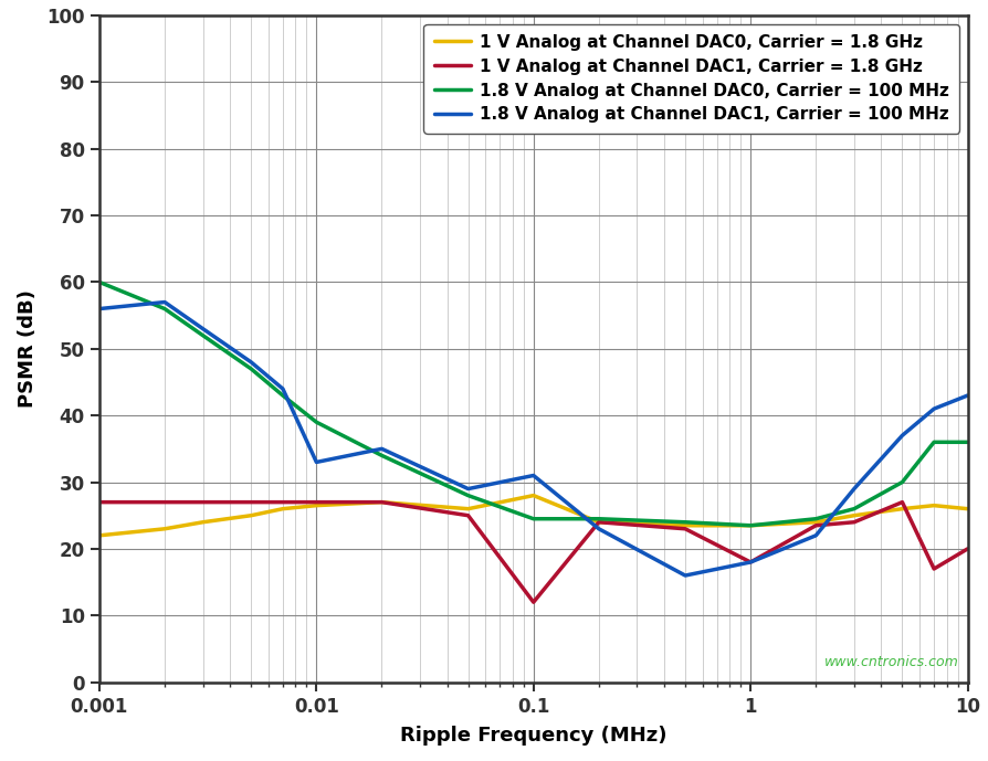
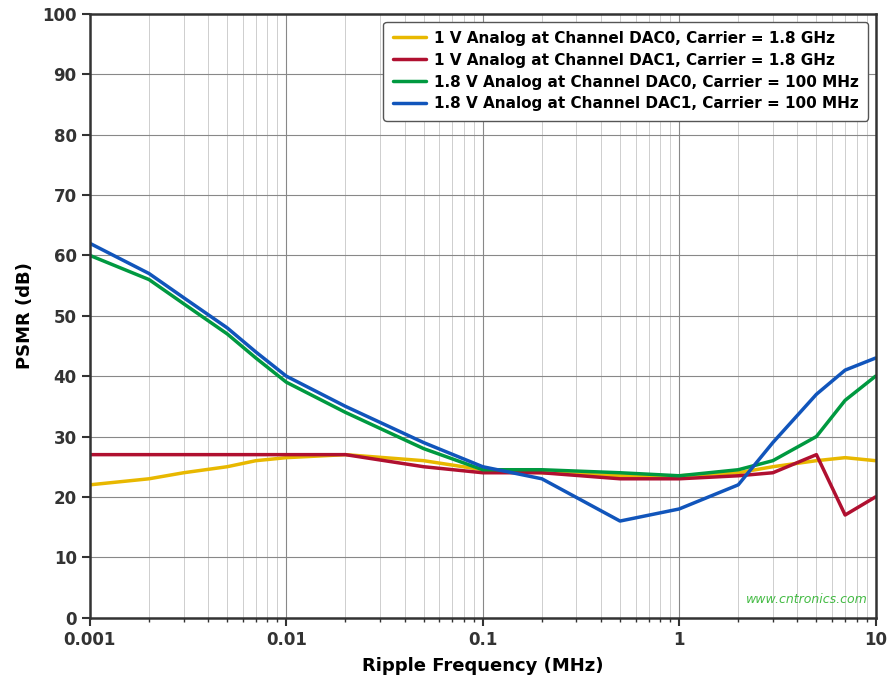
1.8 V Analog at Channel DAC1, Carrier = 100 MHz/0.001: 56 -> 62
1.8 V Analog at Channel DAC1, Carrier = 100 MHz/0.01: 33 -> 40
1 V Analog at Channel DAC0, Carrier = 1.8 GHz/0.1: 28.0 -> 24.5
1 V Analog at Channel DAC1, Carrier = 1.8 GHz/0.1: 12.0 -> 24.0
1.8 V Analog at Channel DAC1, Carrier = 100 MHz/0.1: 31 -> 25
1 V Analog at Channel DAC1, Carrier = 1.8 GHz/1: 18.0 -> 23.0
1.8 V Analog at Channel DAC0, Carrier = 100 MHz/10: 36.0 -> 40.0
